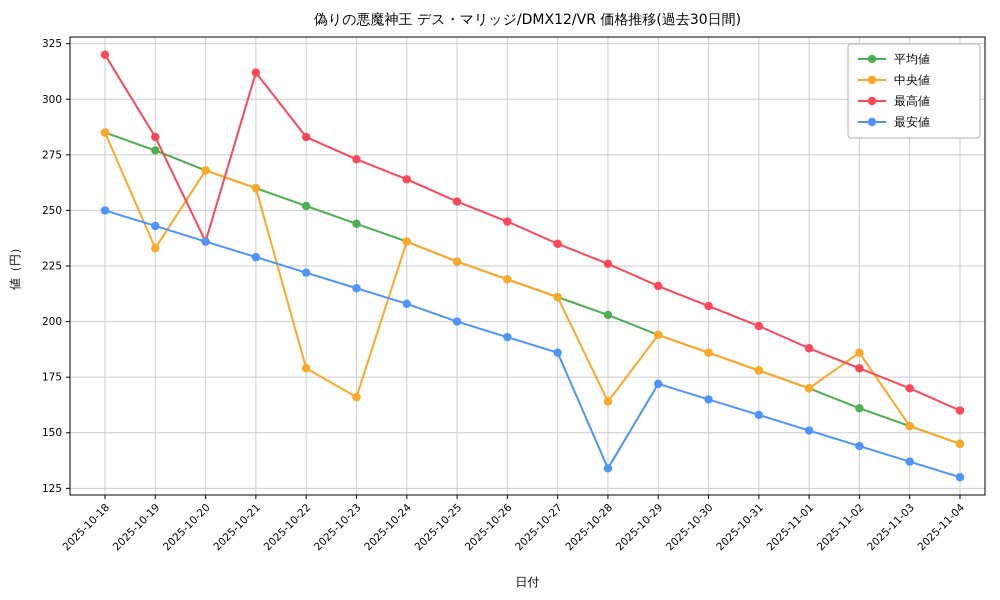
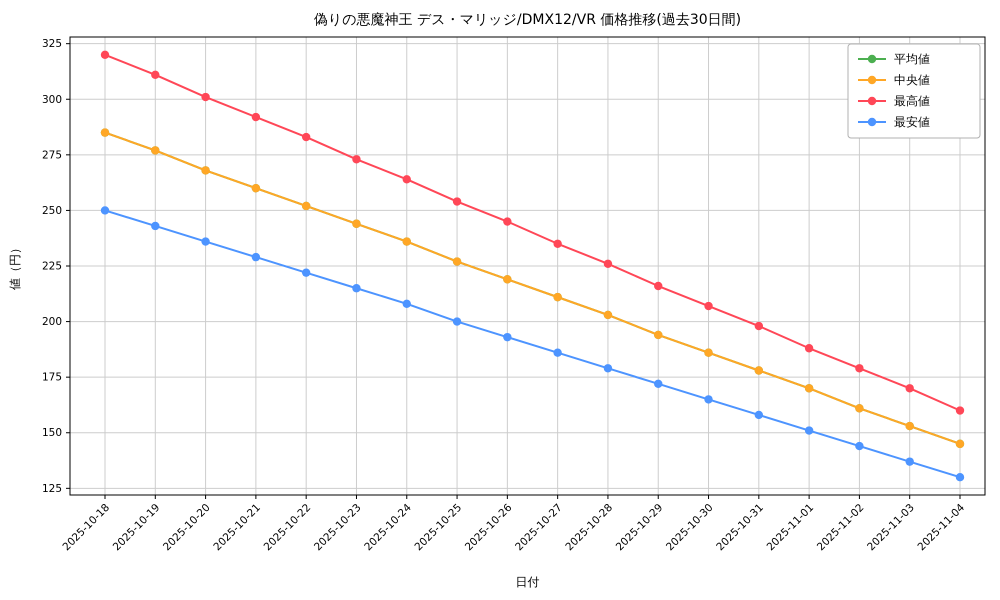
中央値/2025-10-19: 233 -> 277
最高値/2025-10-19: 283 -> 311
最高値/2025-10-20: 236 -> 301
最高値/2025-10-21: 312 -> 292
中央値/2025-10-22: 179 -> 252
中央値/2025-10-23: 166 -> 244
中央値/2025-10-28: 164 -> 203
最安値/2025-10-28: 134 -> 179
中央値/2025-11-02: 186 -> 161
